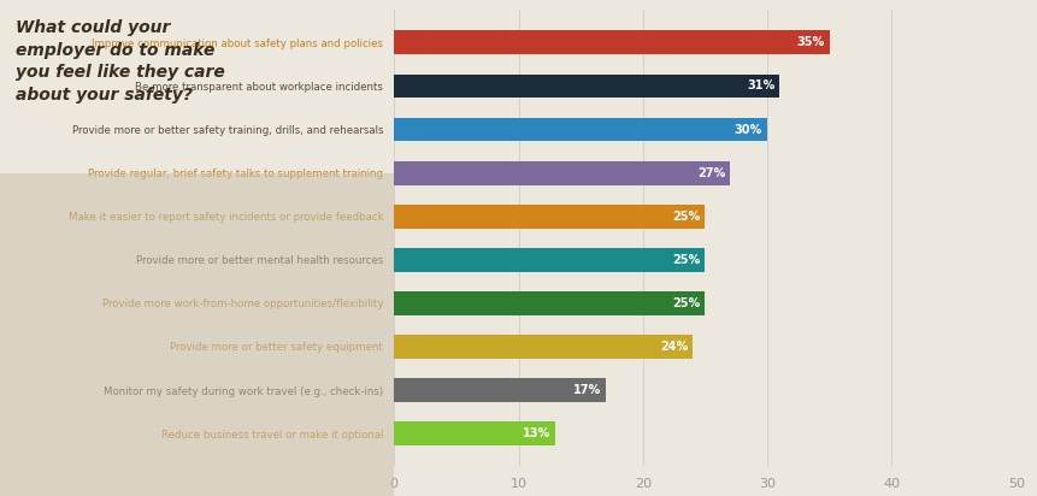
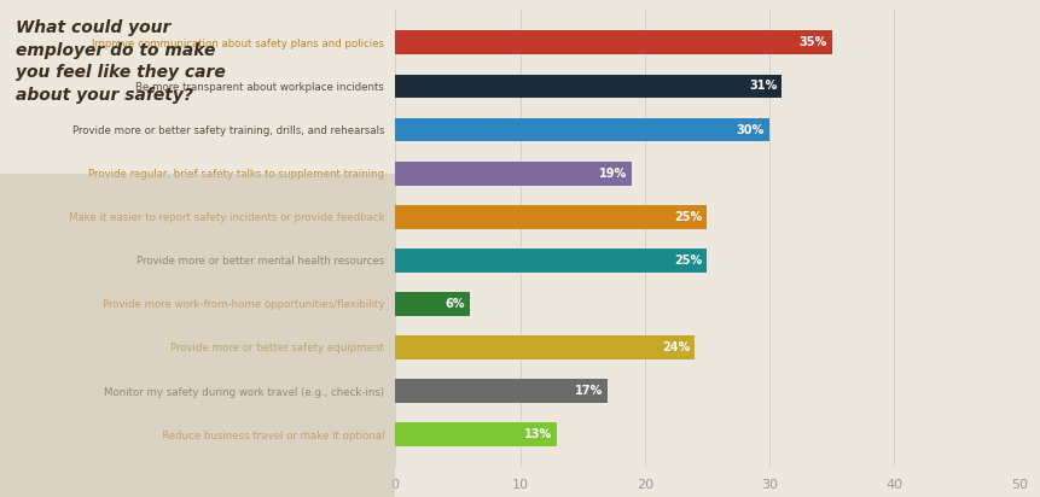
Provide regular, brief safety talks to supplement training: 27% -> 19%
Provide more work-from-home opportunities/flexibility: 25% -> 6%
